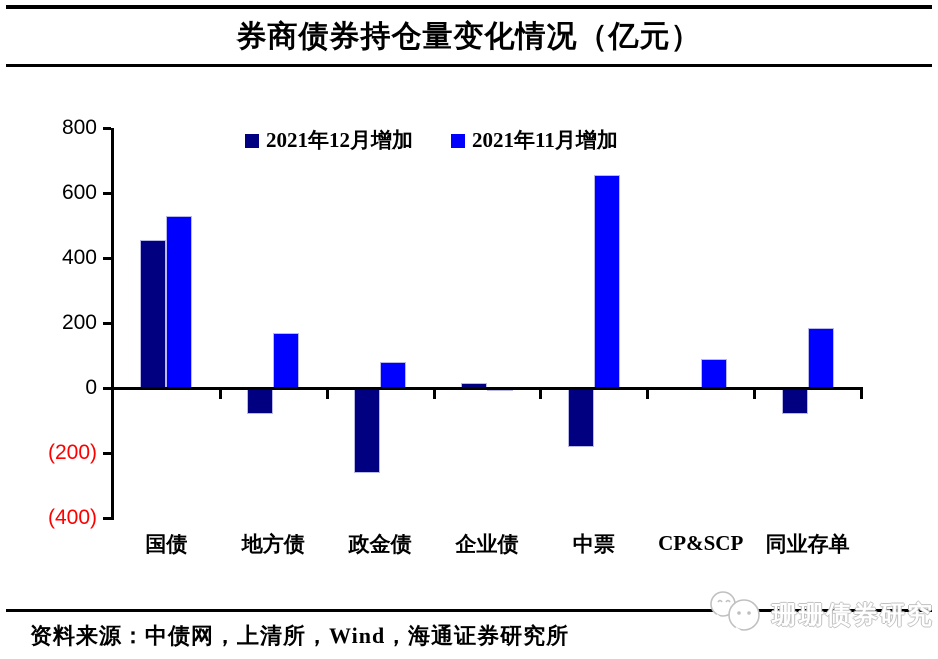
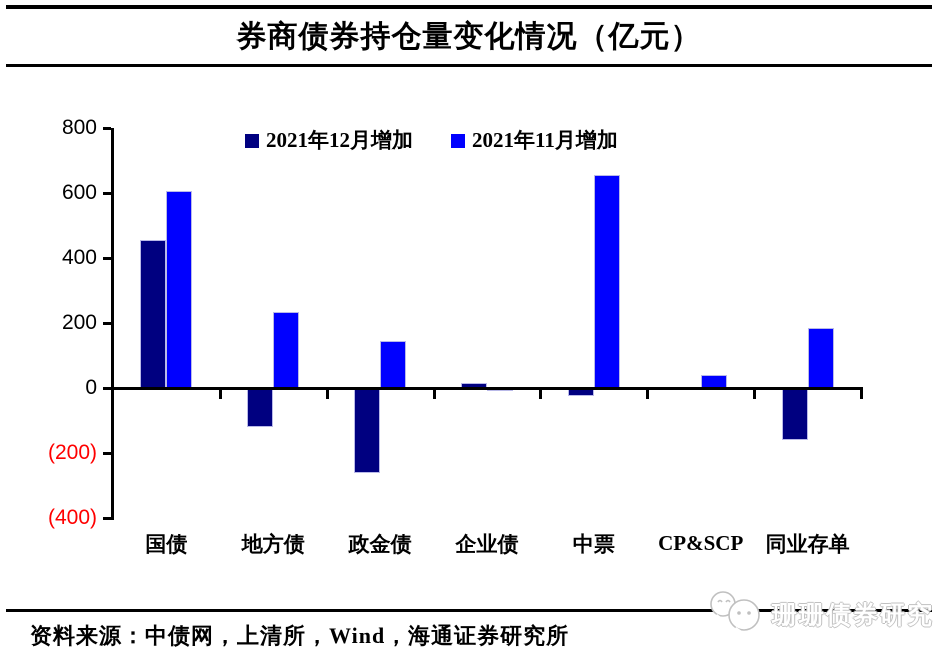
2021年11月增加/国债: 530 -> 600
2021年12月增加/地方债: -80 -> -120
2021年11月增加/地方债: 170 -> 240
2021年11月增加/政金债: 80 -> 140
2021年12月增加/中票: -180 -> -20
2021年11月增加/CP&SCP: 90 -> 40
2021年12月增加/同业存单: -80 -> -160
